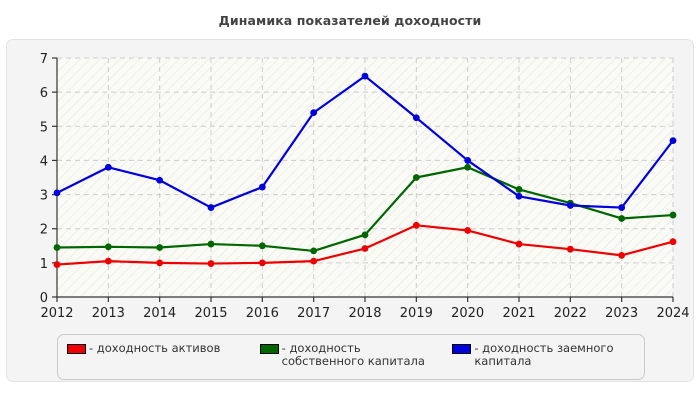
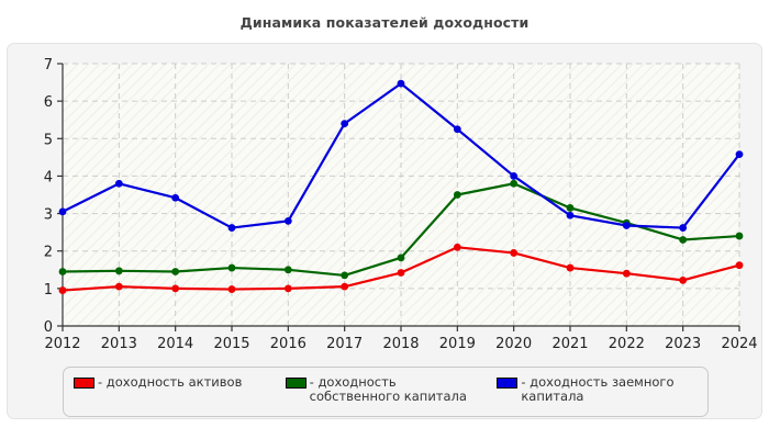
- доходность заемного капитала/2016: 3.2 -> 2.8
